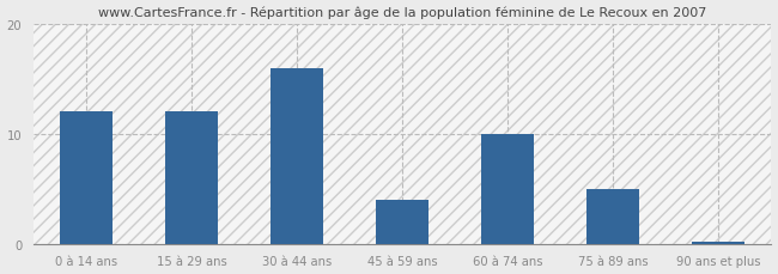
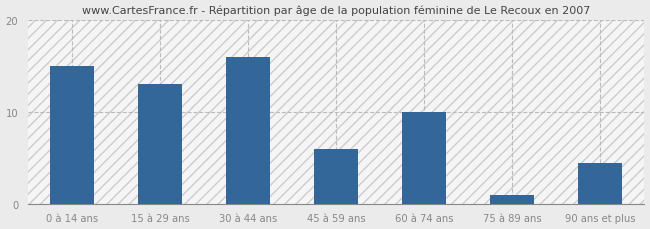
0 à 14 ans: 12.0 -> 15.0
15 à 29 ans: 12.0 -> 13.0
45 à 59 ans: 4.0 -> 6.0
75 à 89 ans: 5.0 -> 1.0
90 ans et plus: 0.2 -> 4.4
